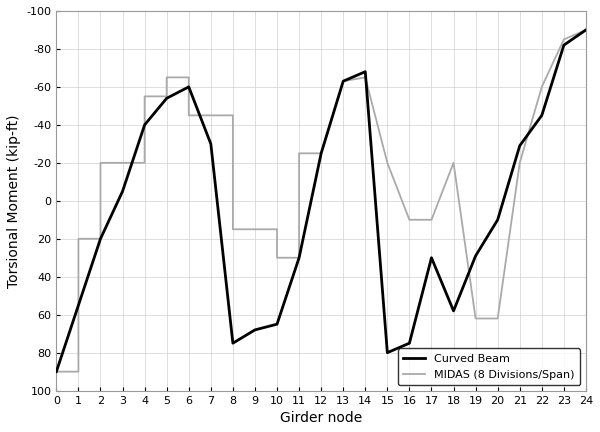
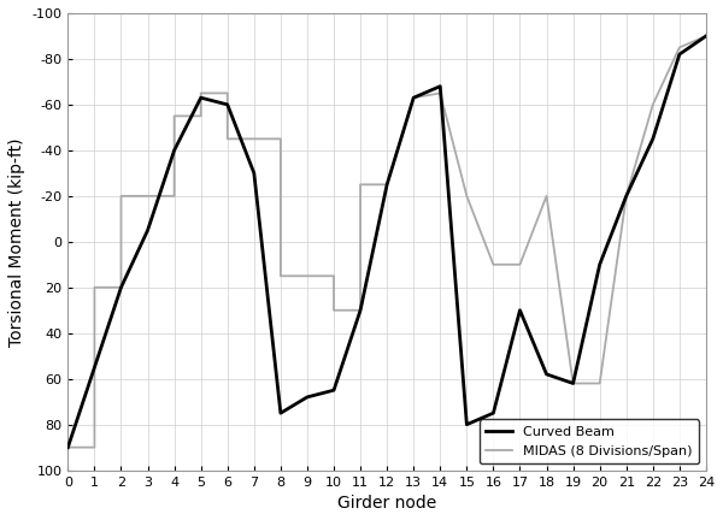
Curved Beam/5: -54 -> -63
Curved Beam/19: 29 -> 62
Curved Beam/21: -29 -> -20
